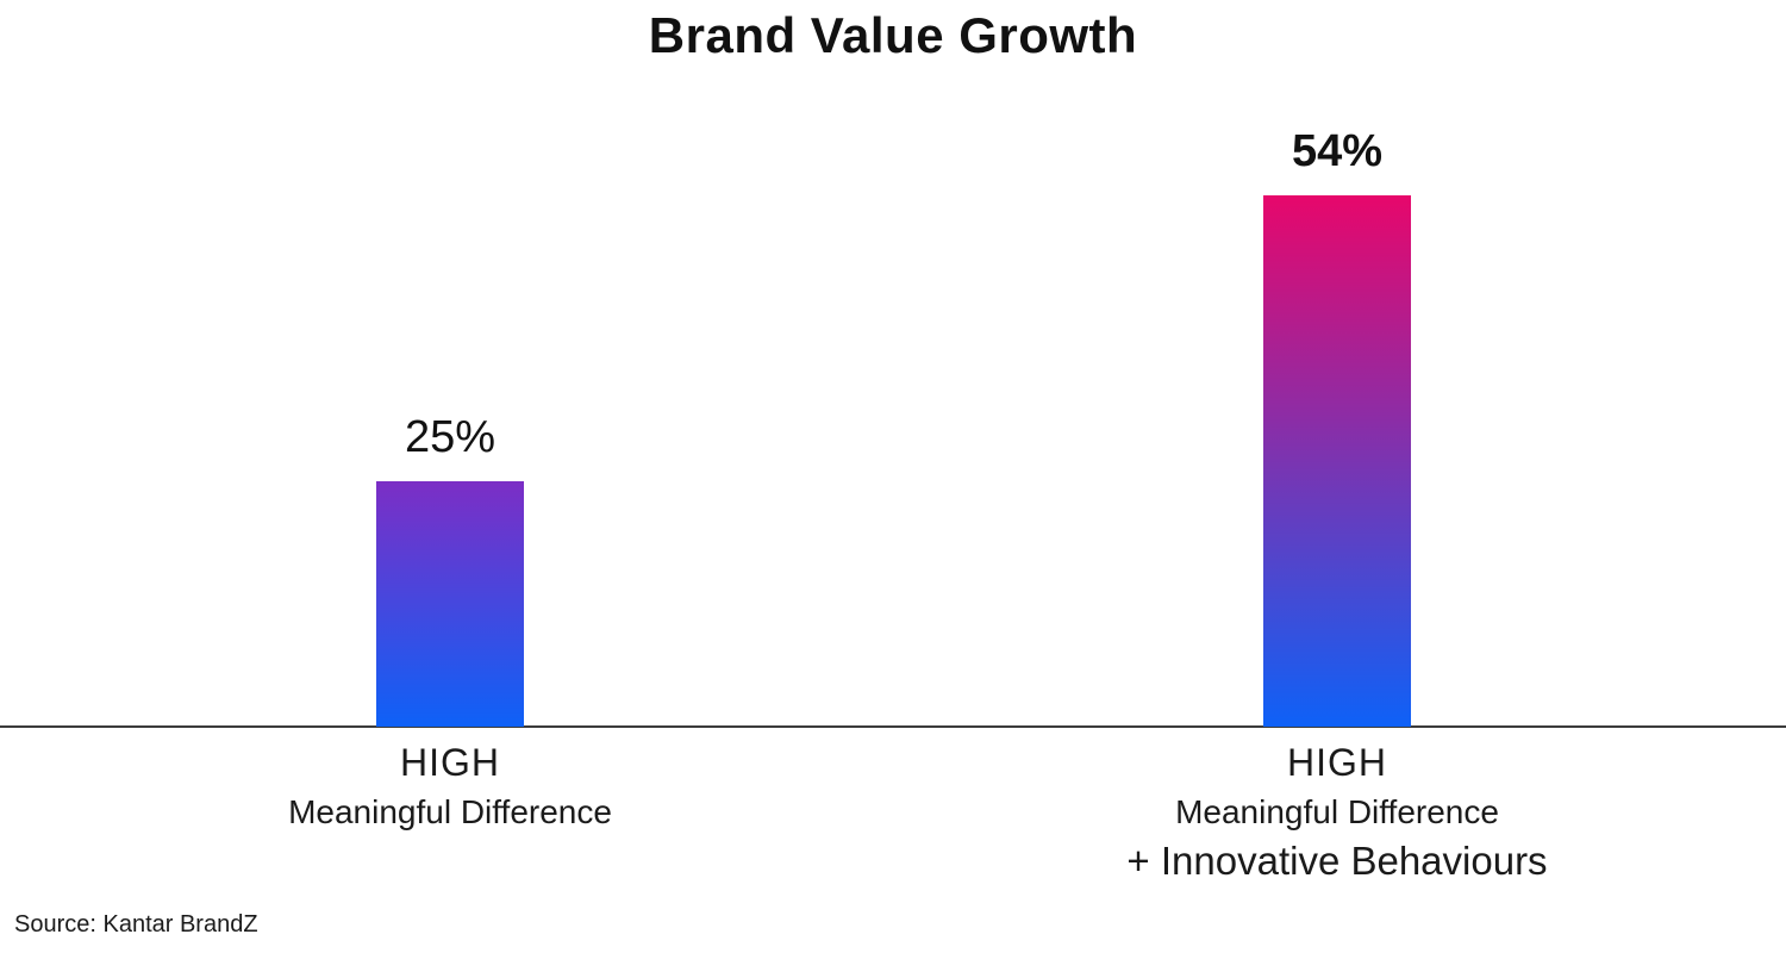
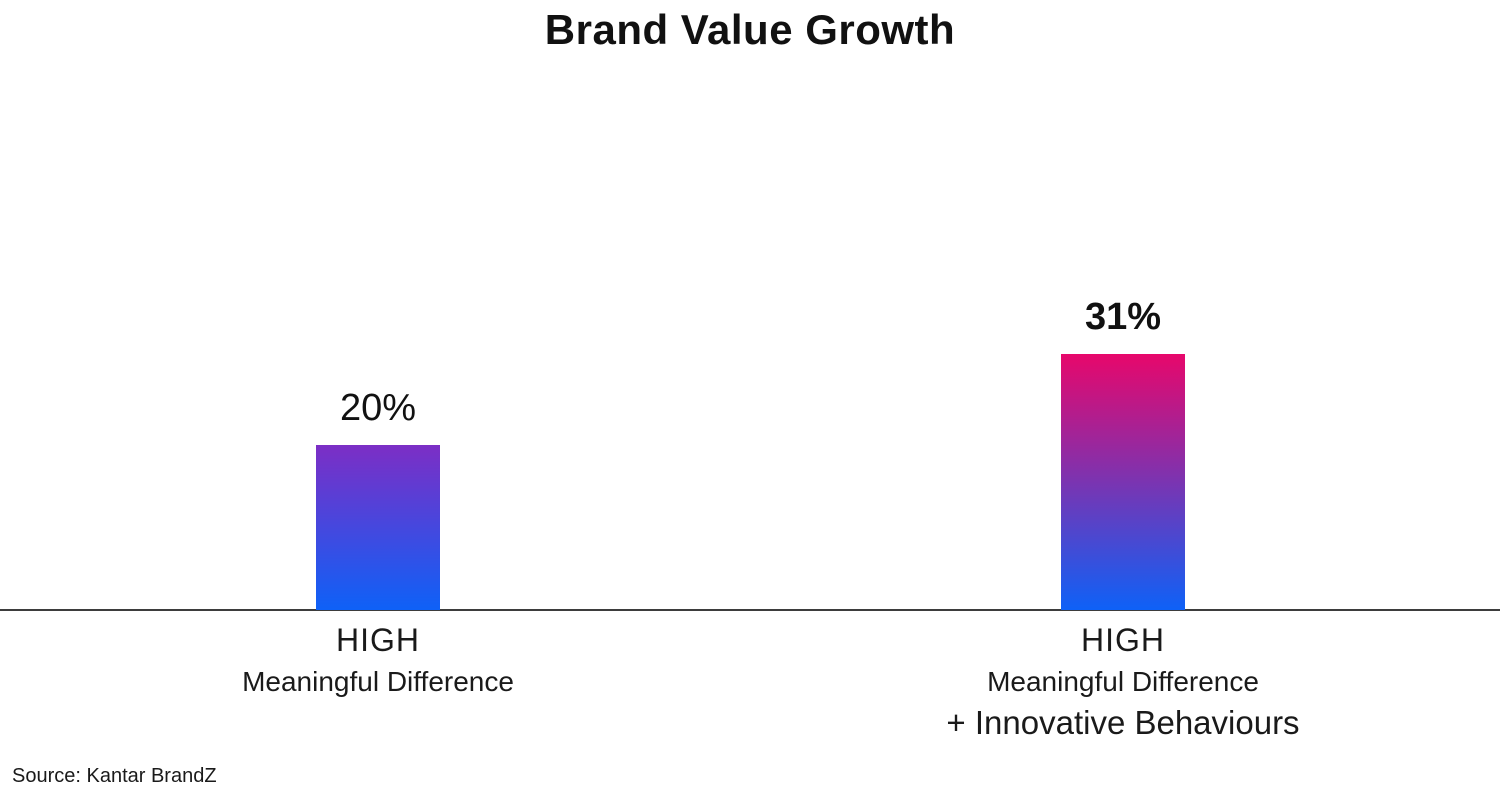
HIGH Meaningful Difference: 25% -> 20%
HIGH Meaningful Difference + Innovative Behaviours: 54% -> 31%
